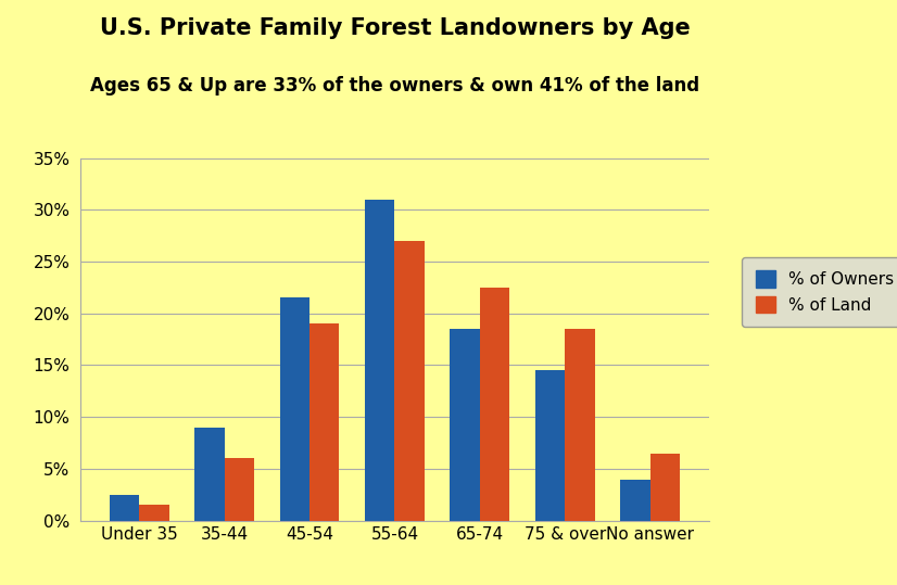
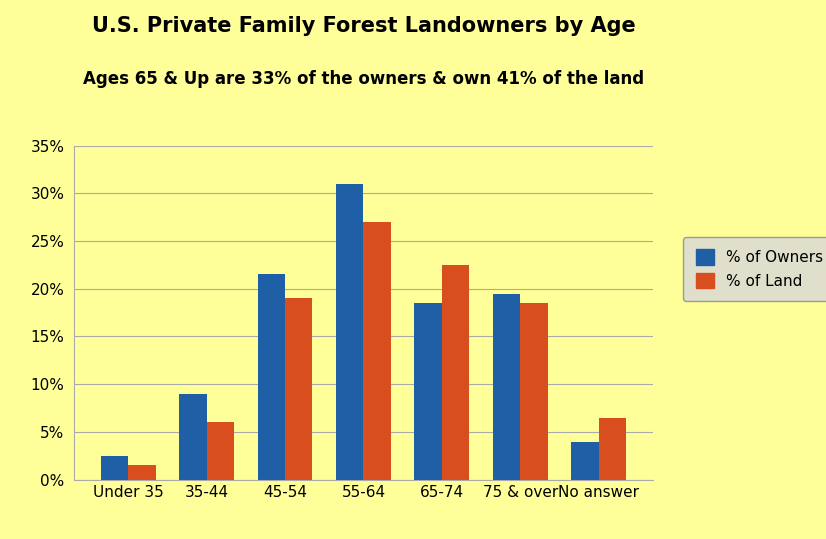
% of Owners/75 & over: 14.5% -> 19.4%
